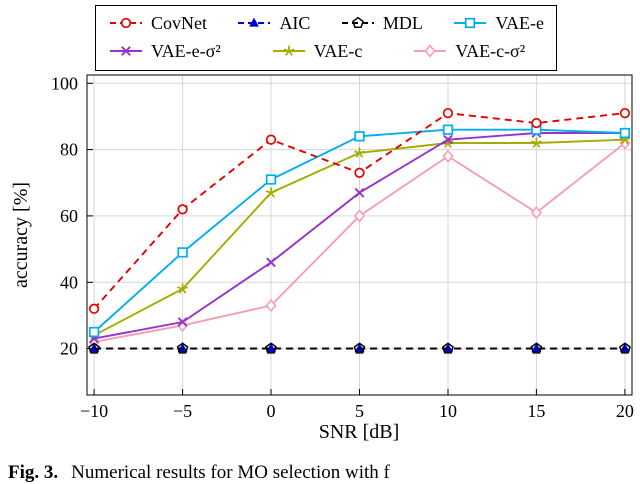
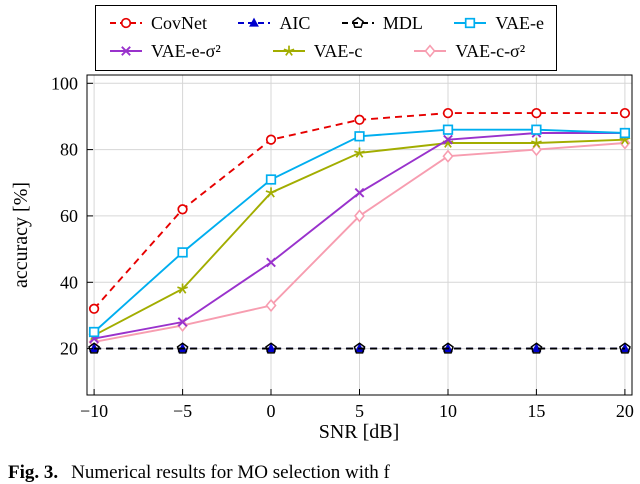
CovNet/5: 73 -> 89
CovNet/15: 88 -> 91
VAE-c-σ²/15: 61 -> 80
